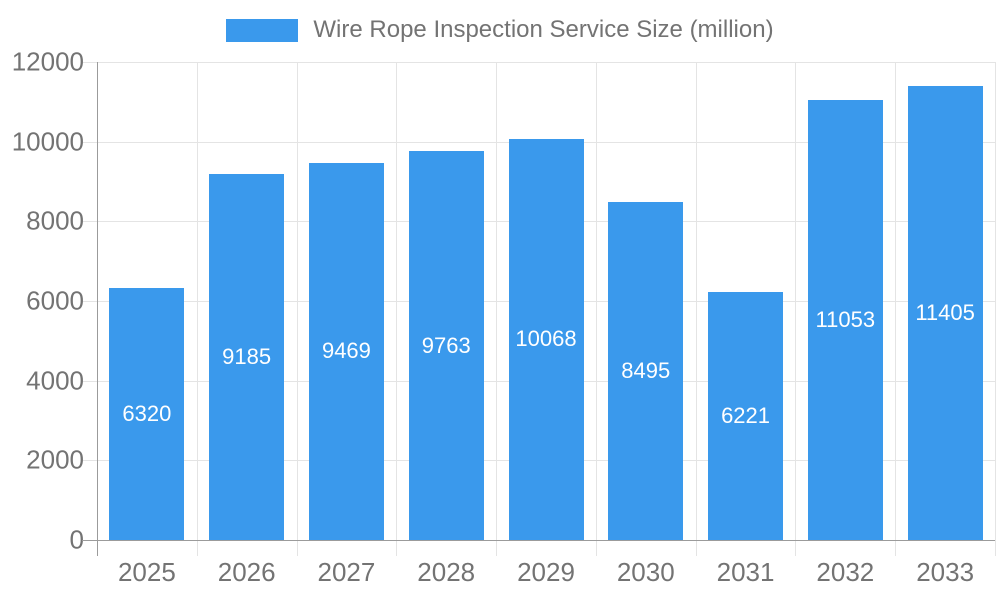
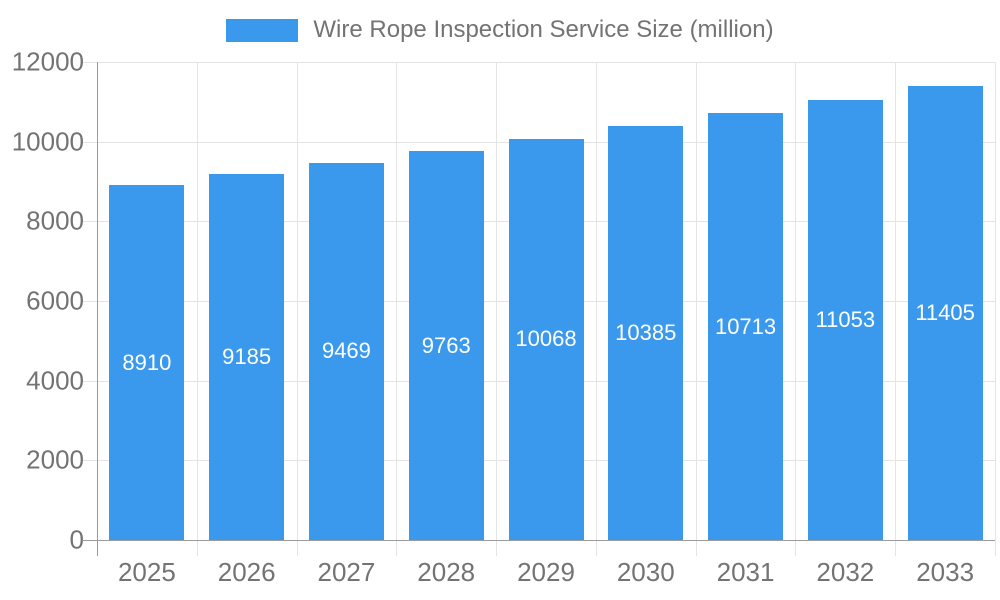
2025: 6320 -> 8910
2030: 8495 -> 10385
2031: 6221 -> 10713
